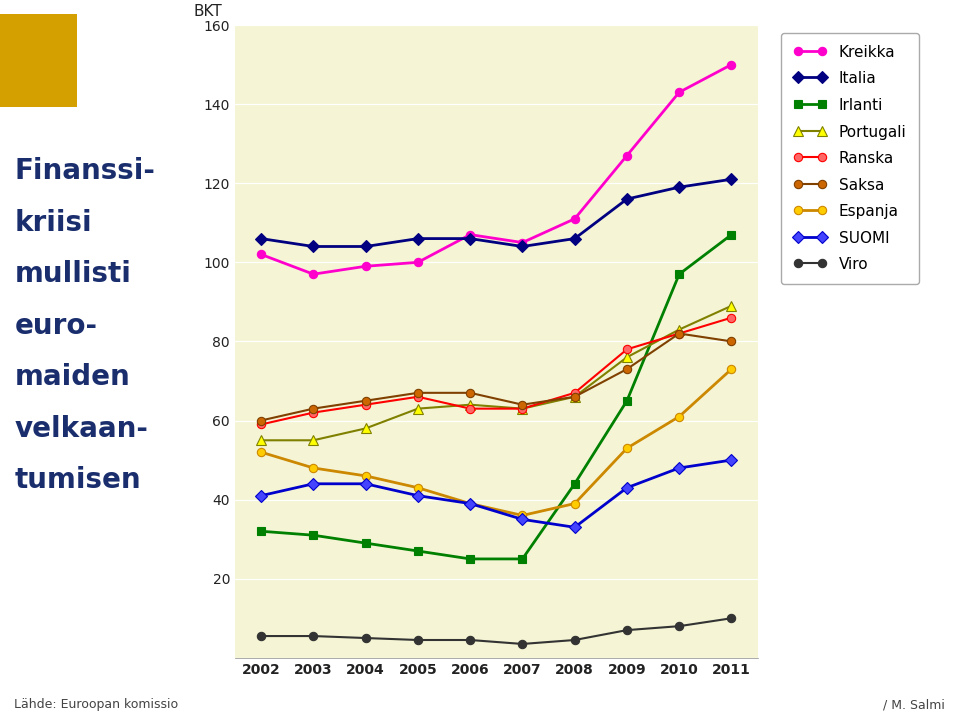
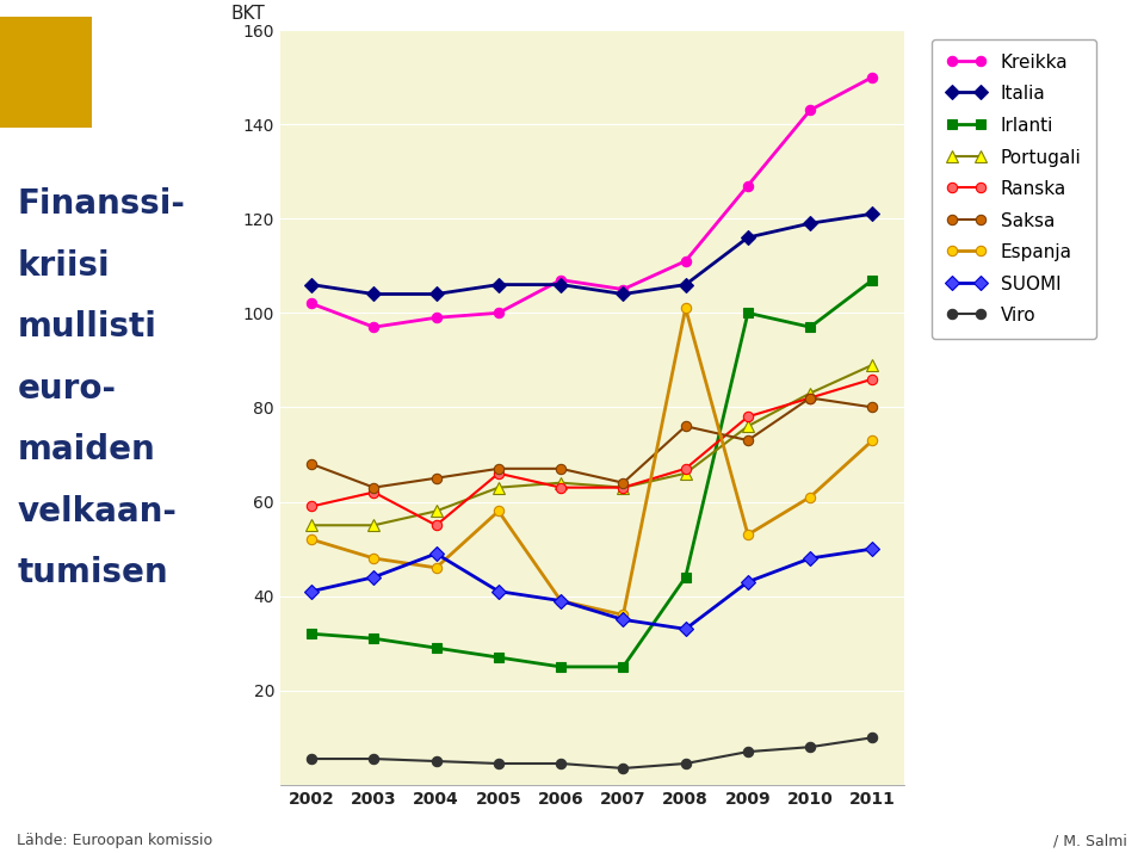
Saksa/2002: 60 -> 68
Ranska/2004: 64 -> 55
SUOMI/2004: 44 -> 49
Espanja/2005: 43 -> 58
Saksa/2008: 66 -> 76
Espanja/2008: 39 -> 101
Irlanti/2009: 65 -> 100
